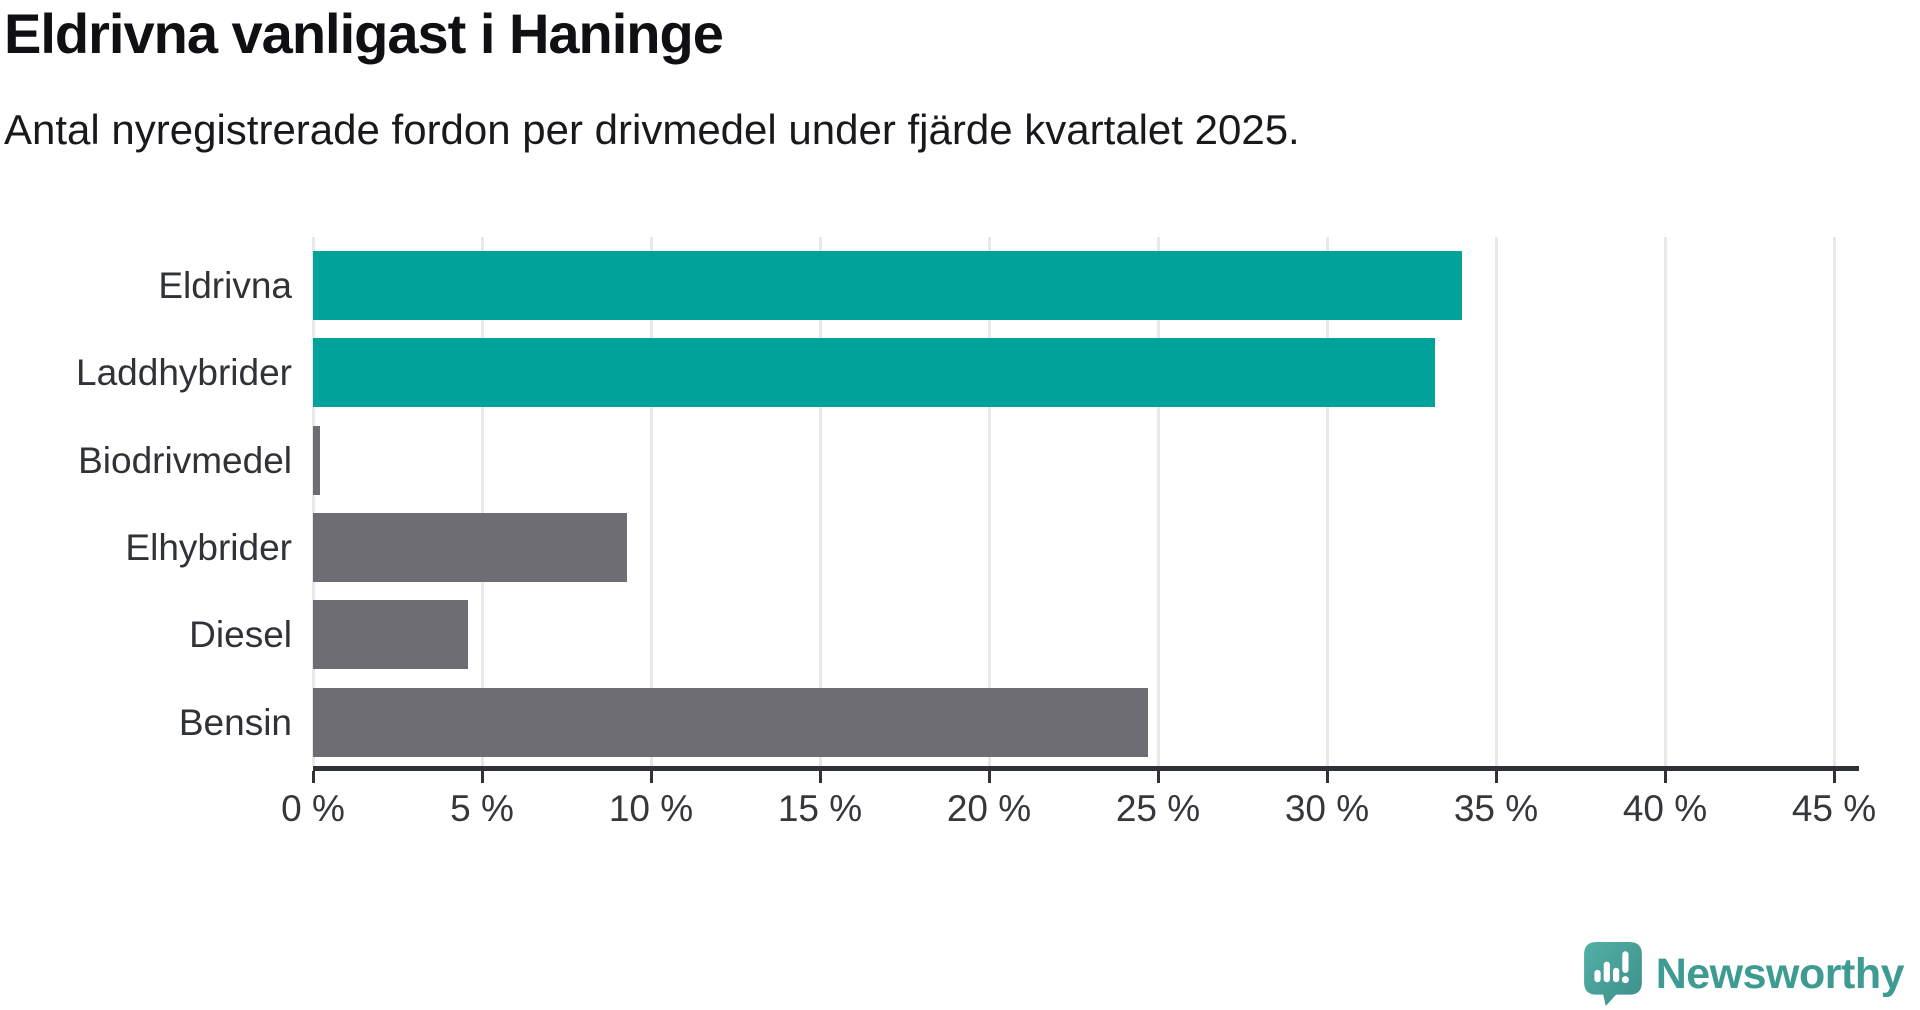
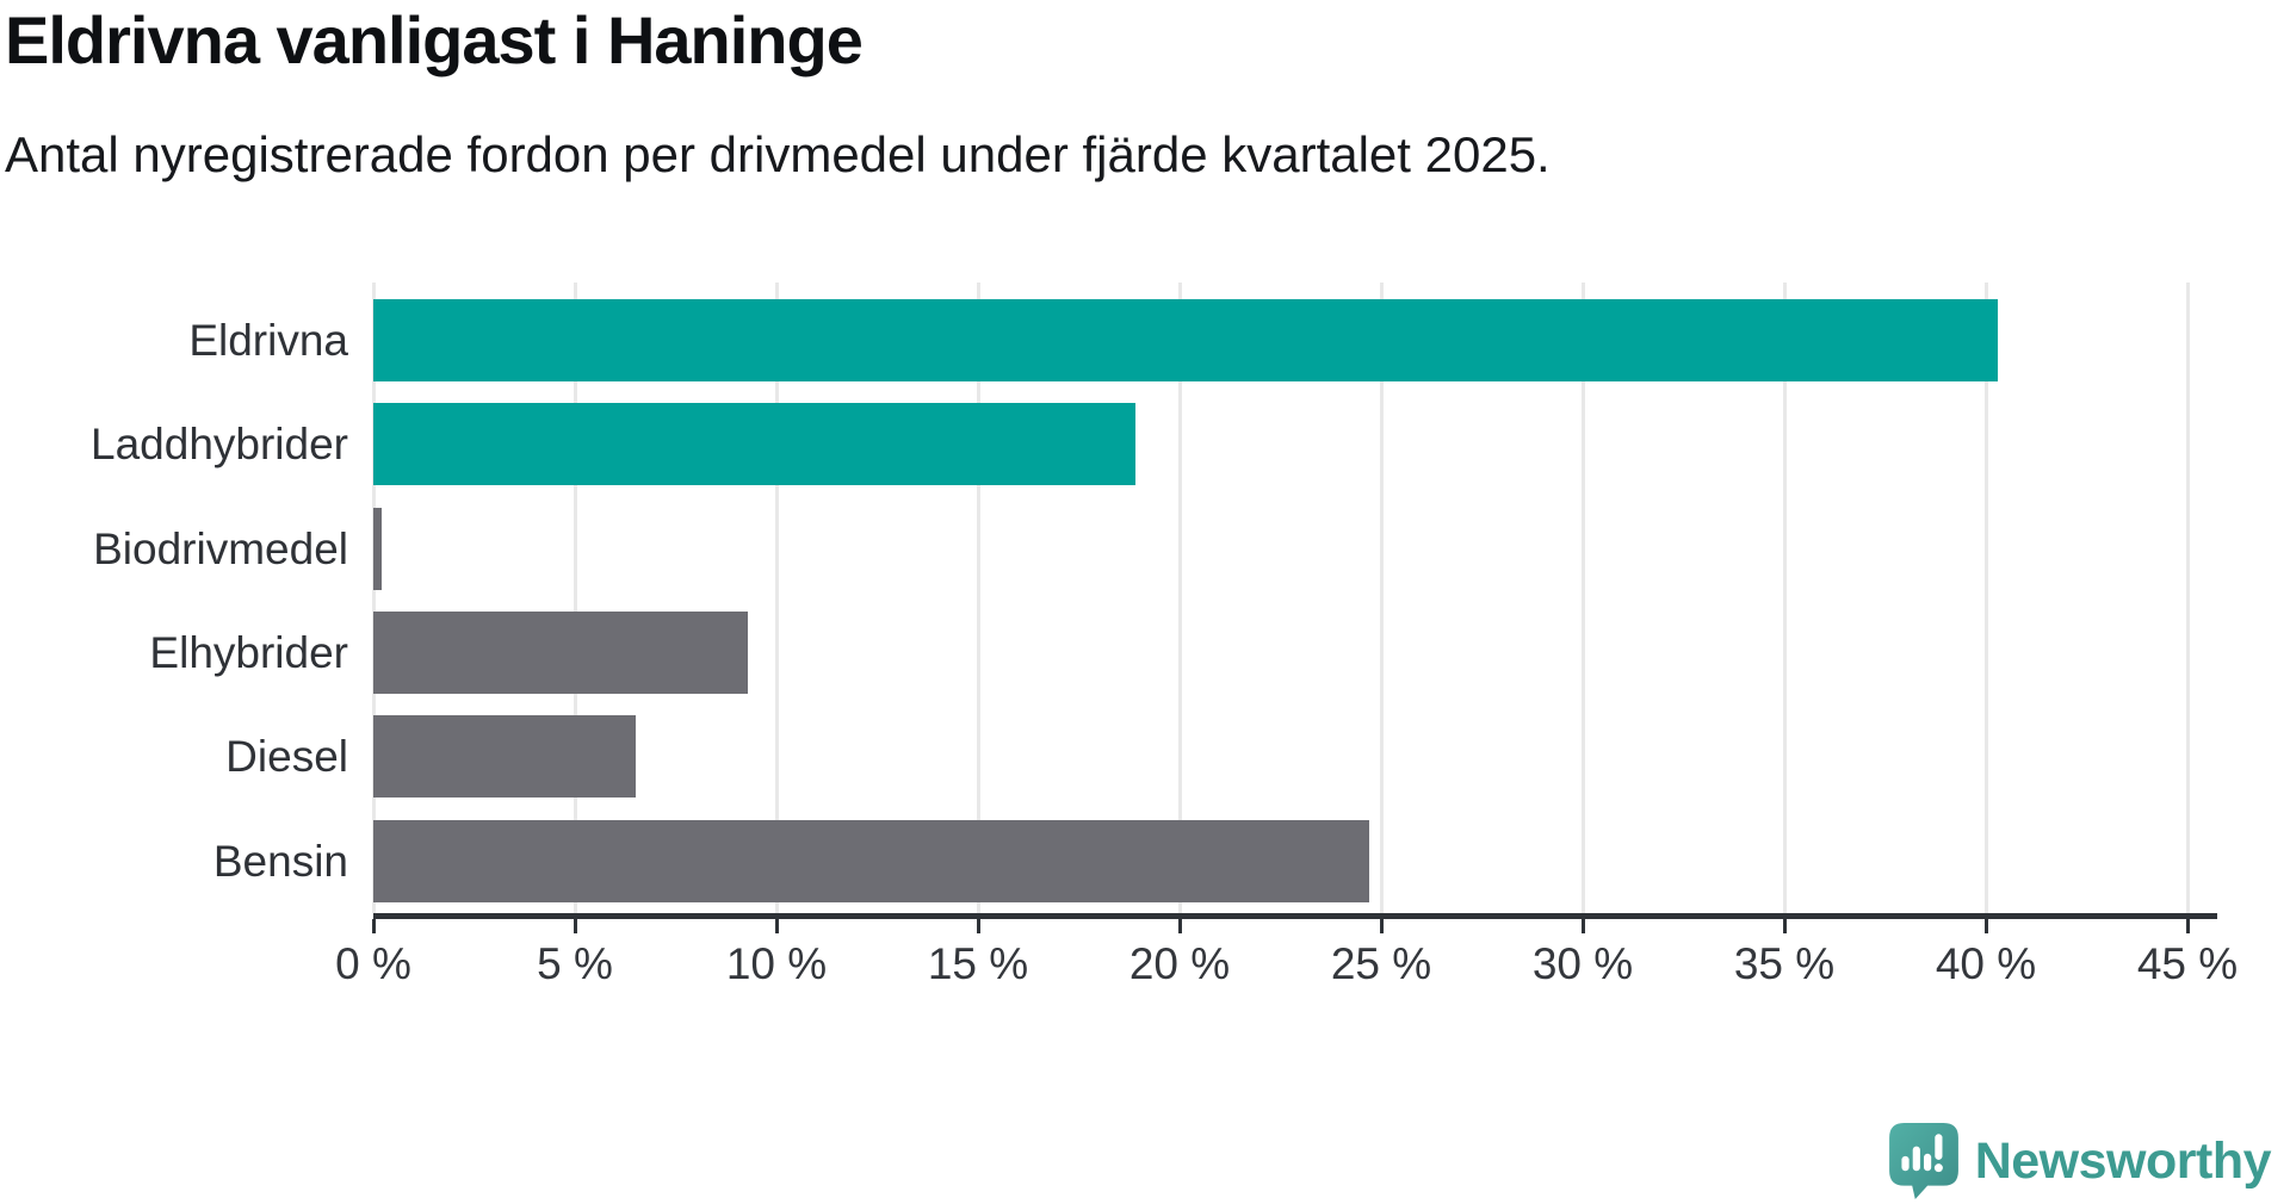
Eldrivna: 34.0% -> 40.3%
Laddhybrider: 33.2% -> 18.9%
Diesel: 4.6% -> 6.5%
